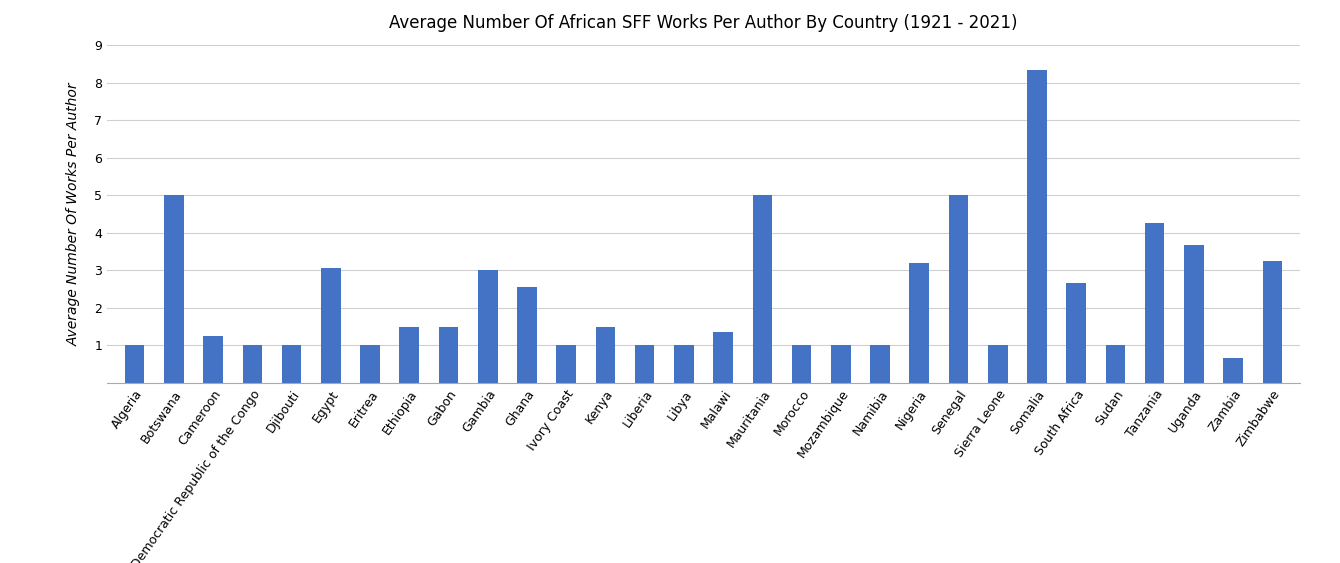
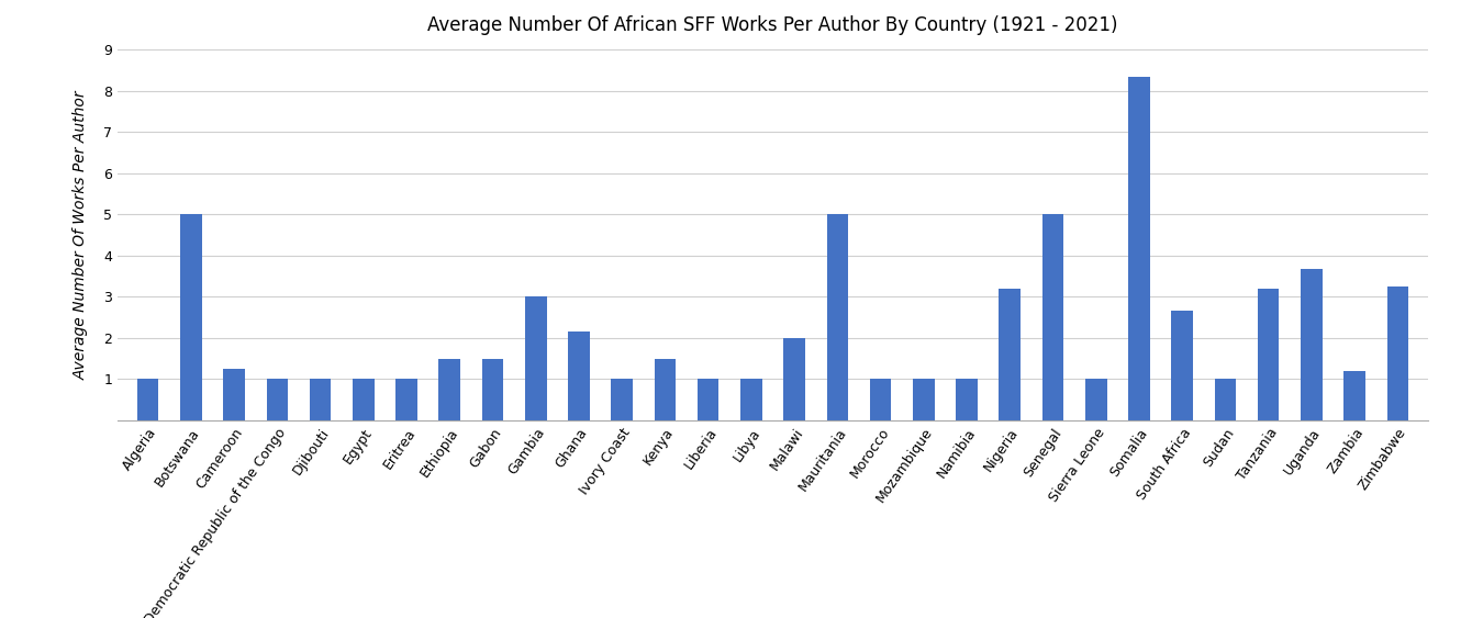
Egypt: 3.05 -> 1.00
Ghana: 2.55 -> 2.15
Malawi: 1.35 -> 2.00
Tanzania: 4.25 -> 3.20
Zambia: 0.65 -> 1.20
